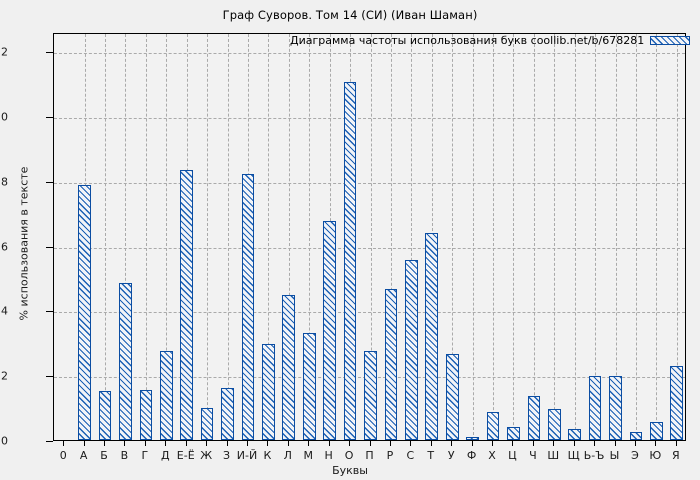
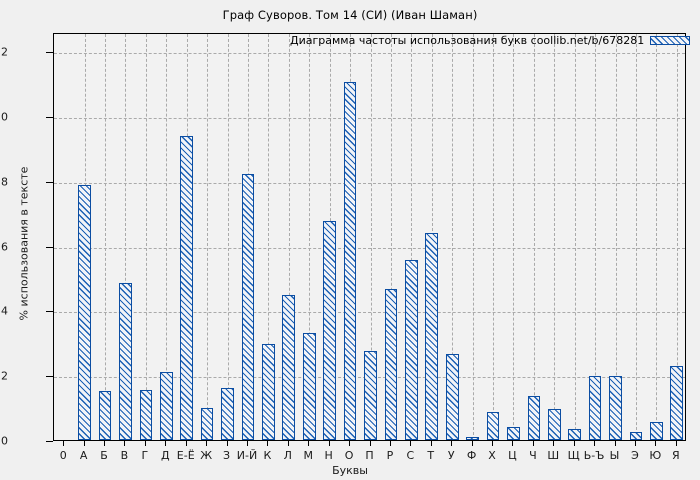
Д: 2.8 -> 2.1
Е-Ё: 8.3 -> 9.4
